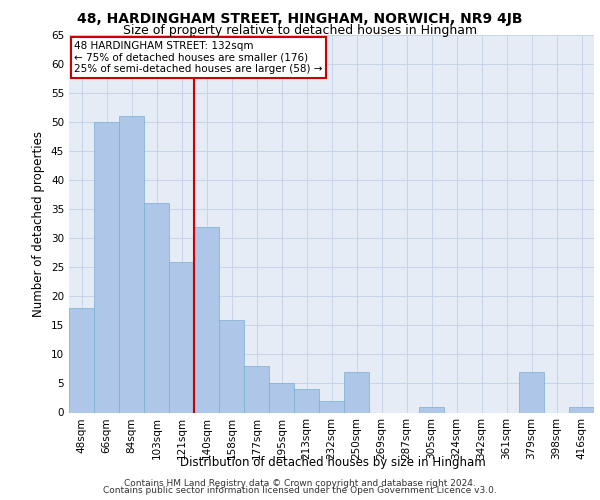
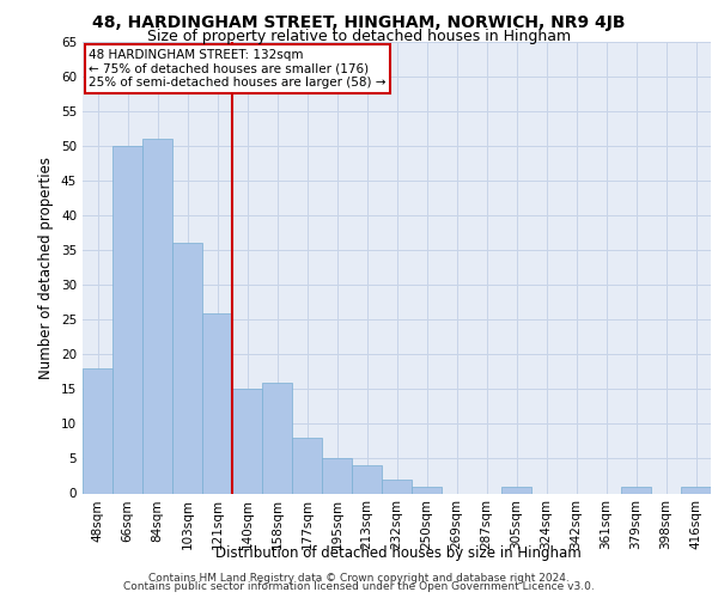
140sqm: 32 -> 15
250sqm: 7 -> 1
379sqm: 7 -> 1
